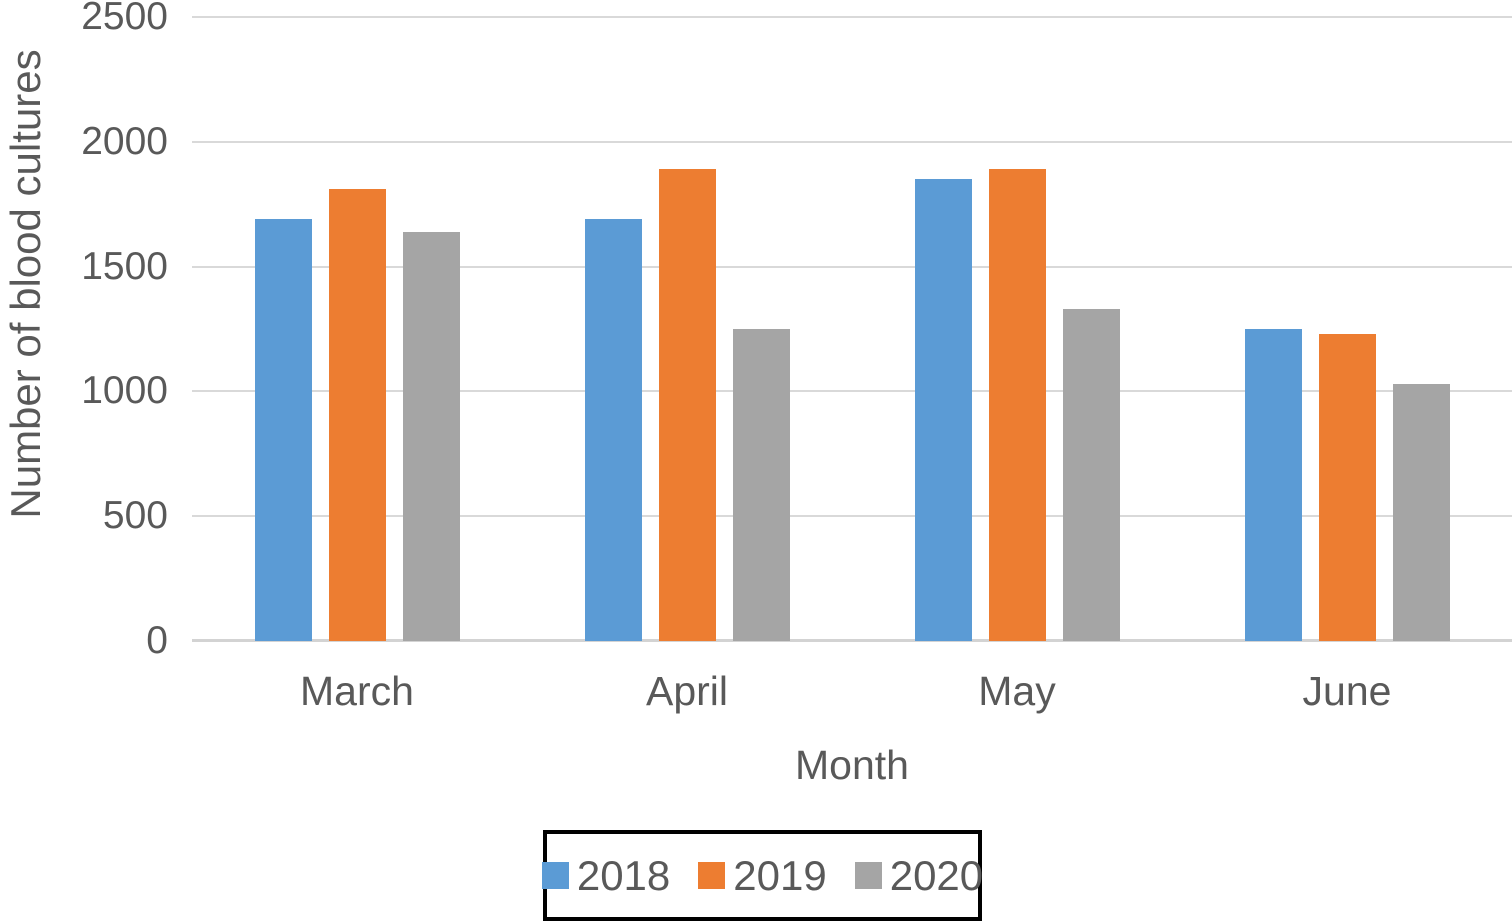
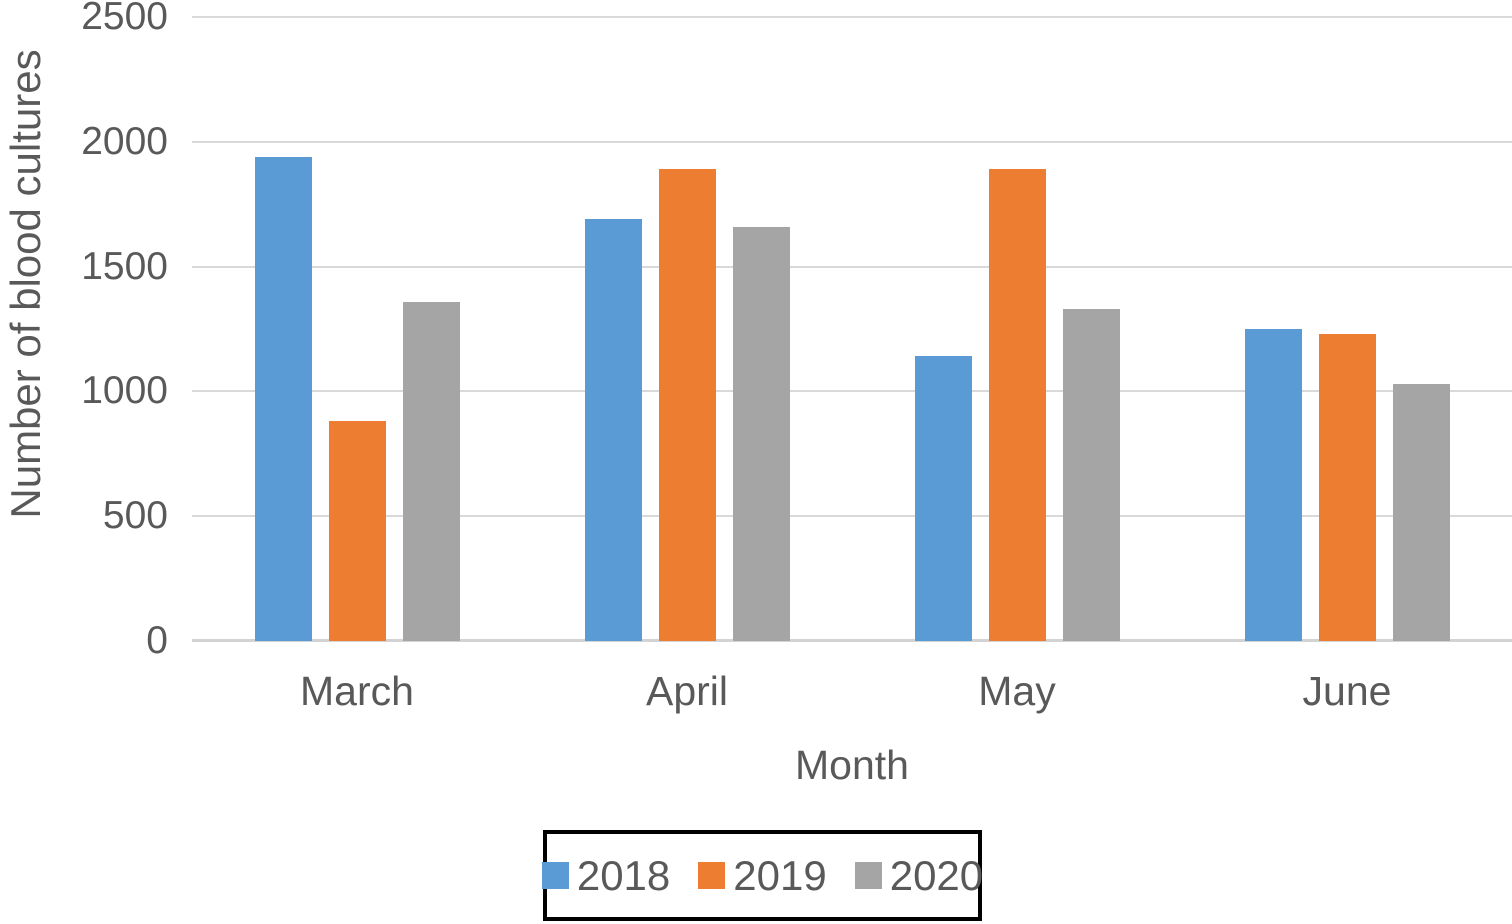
2018/March: 1690 -> 1940
2019/March: 1810 -> 880
2020/March: 1640 -> 1360
2020/April: 1250 -> 1660
2018/May: 1850 -> 1140
